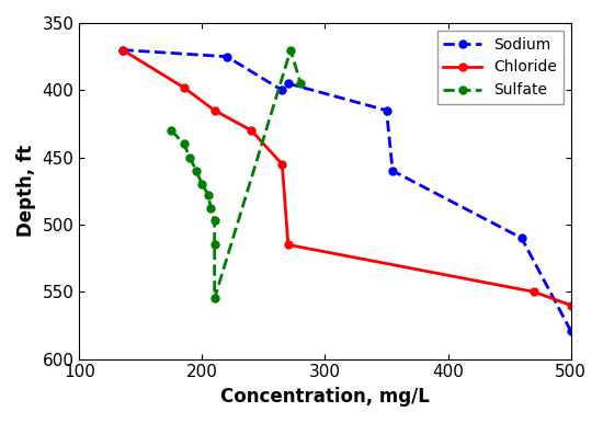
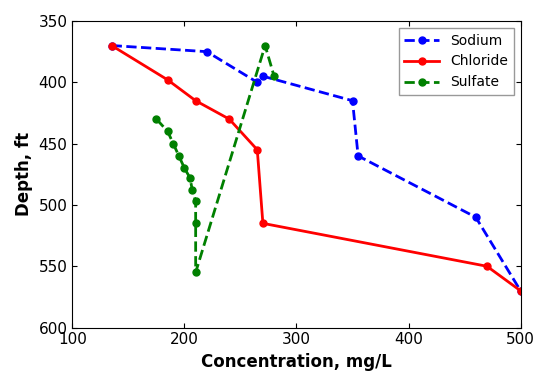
Sodium/500: 579 -> 570
Chloride/500: 560 -> 570
